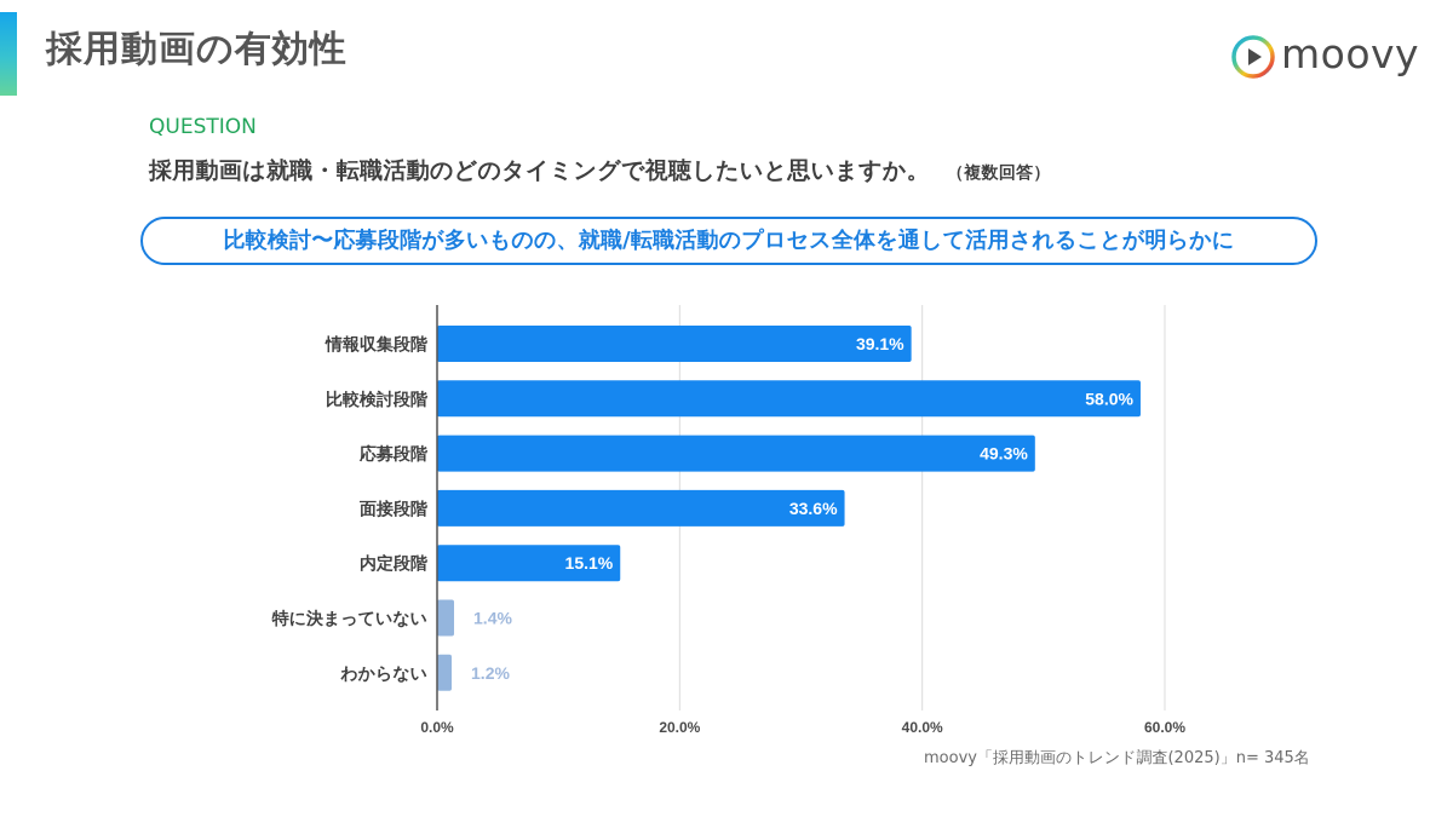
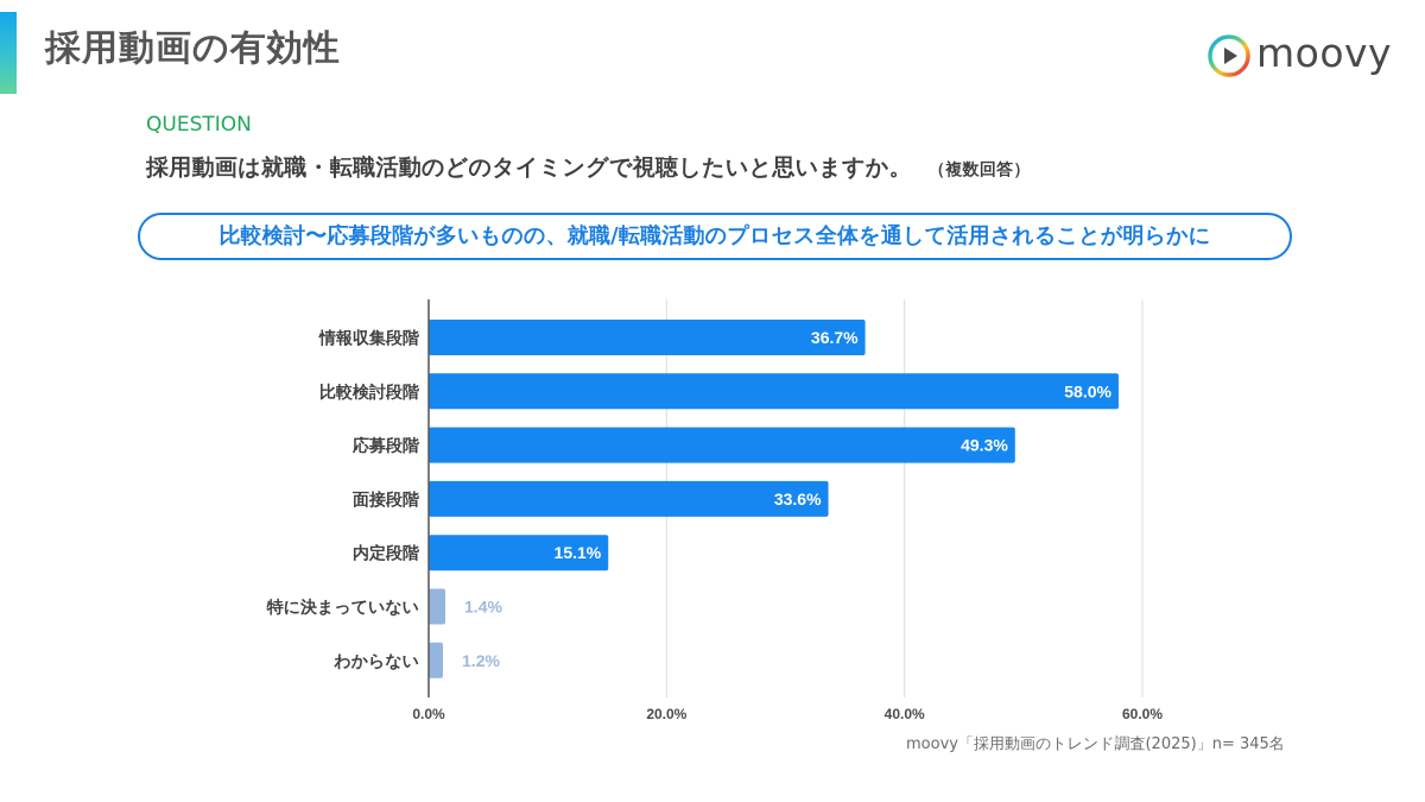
情報収集段階: 39.1% -> 36.7%
